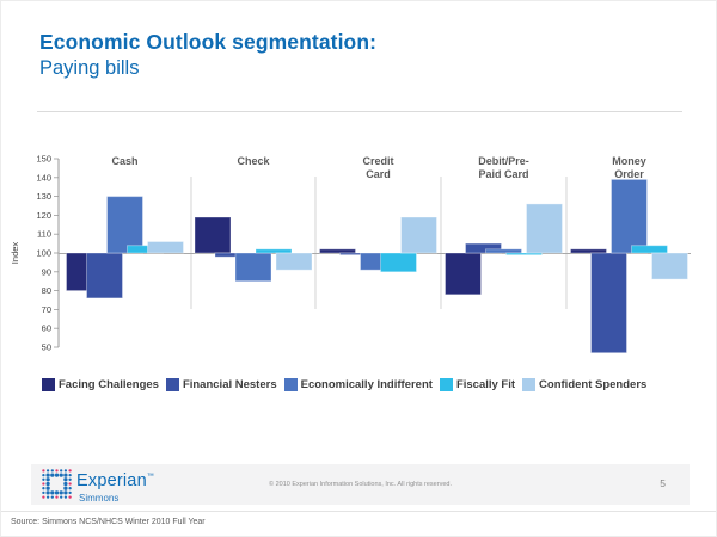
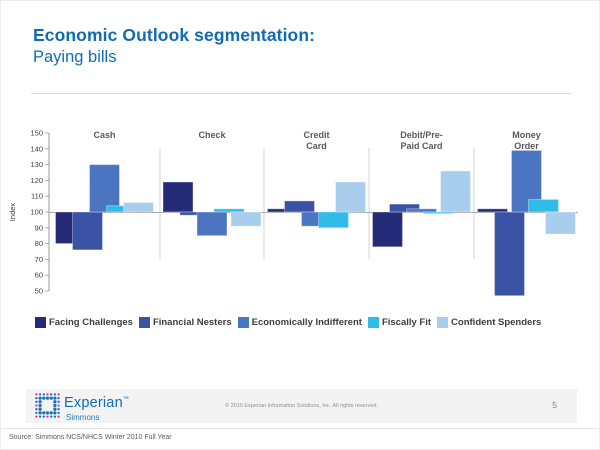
Financial Nesters/Credit Card: 99 -> 107
Fiscally Fit/Money Order: 104 -> 108
